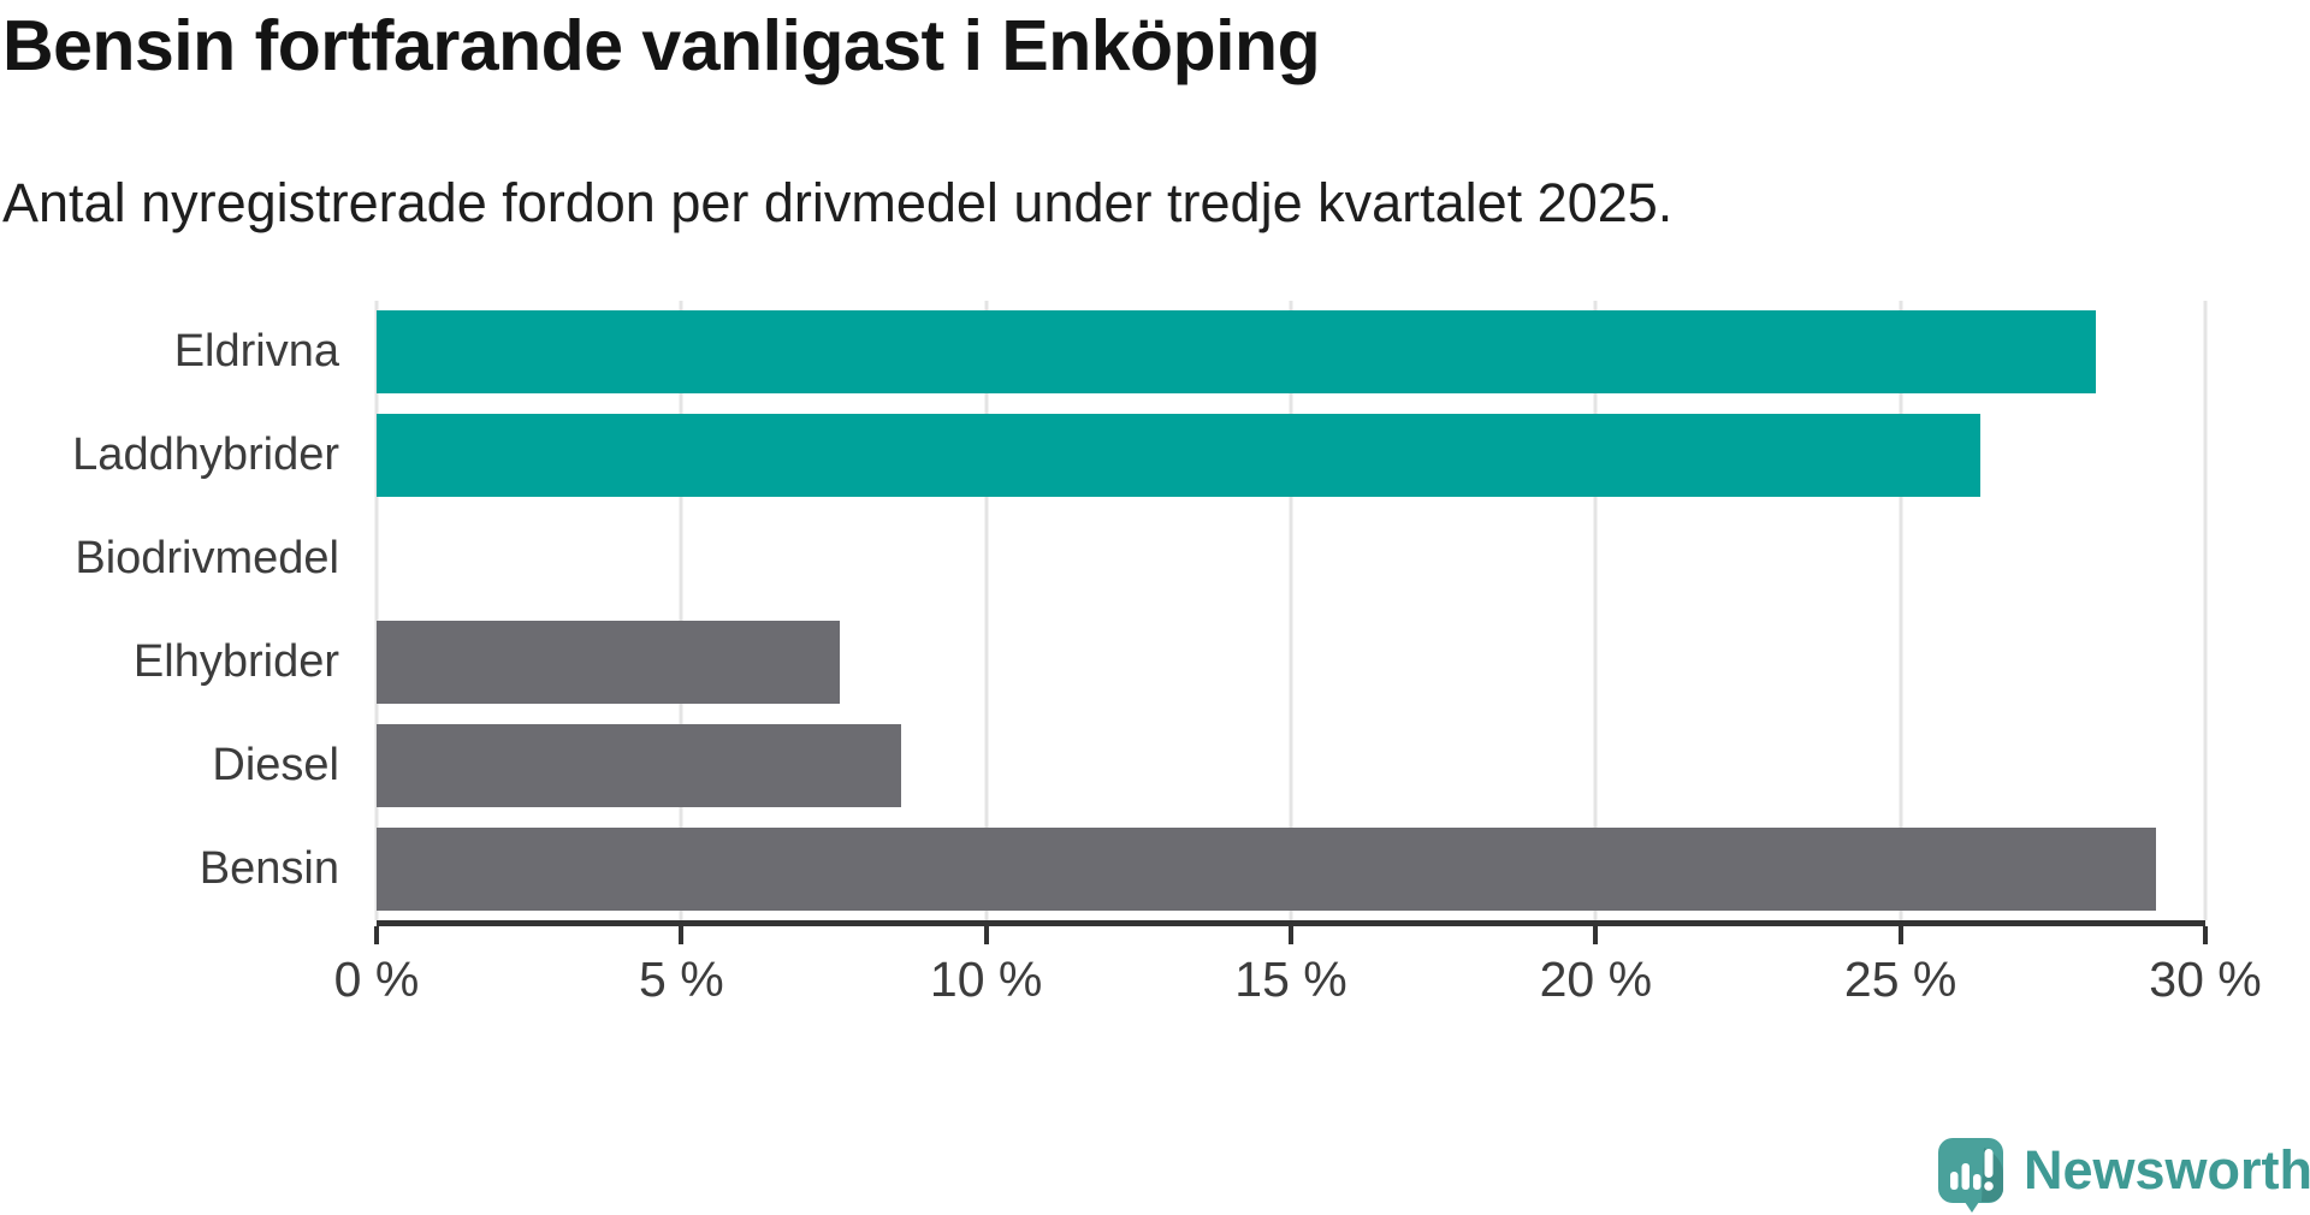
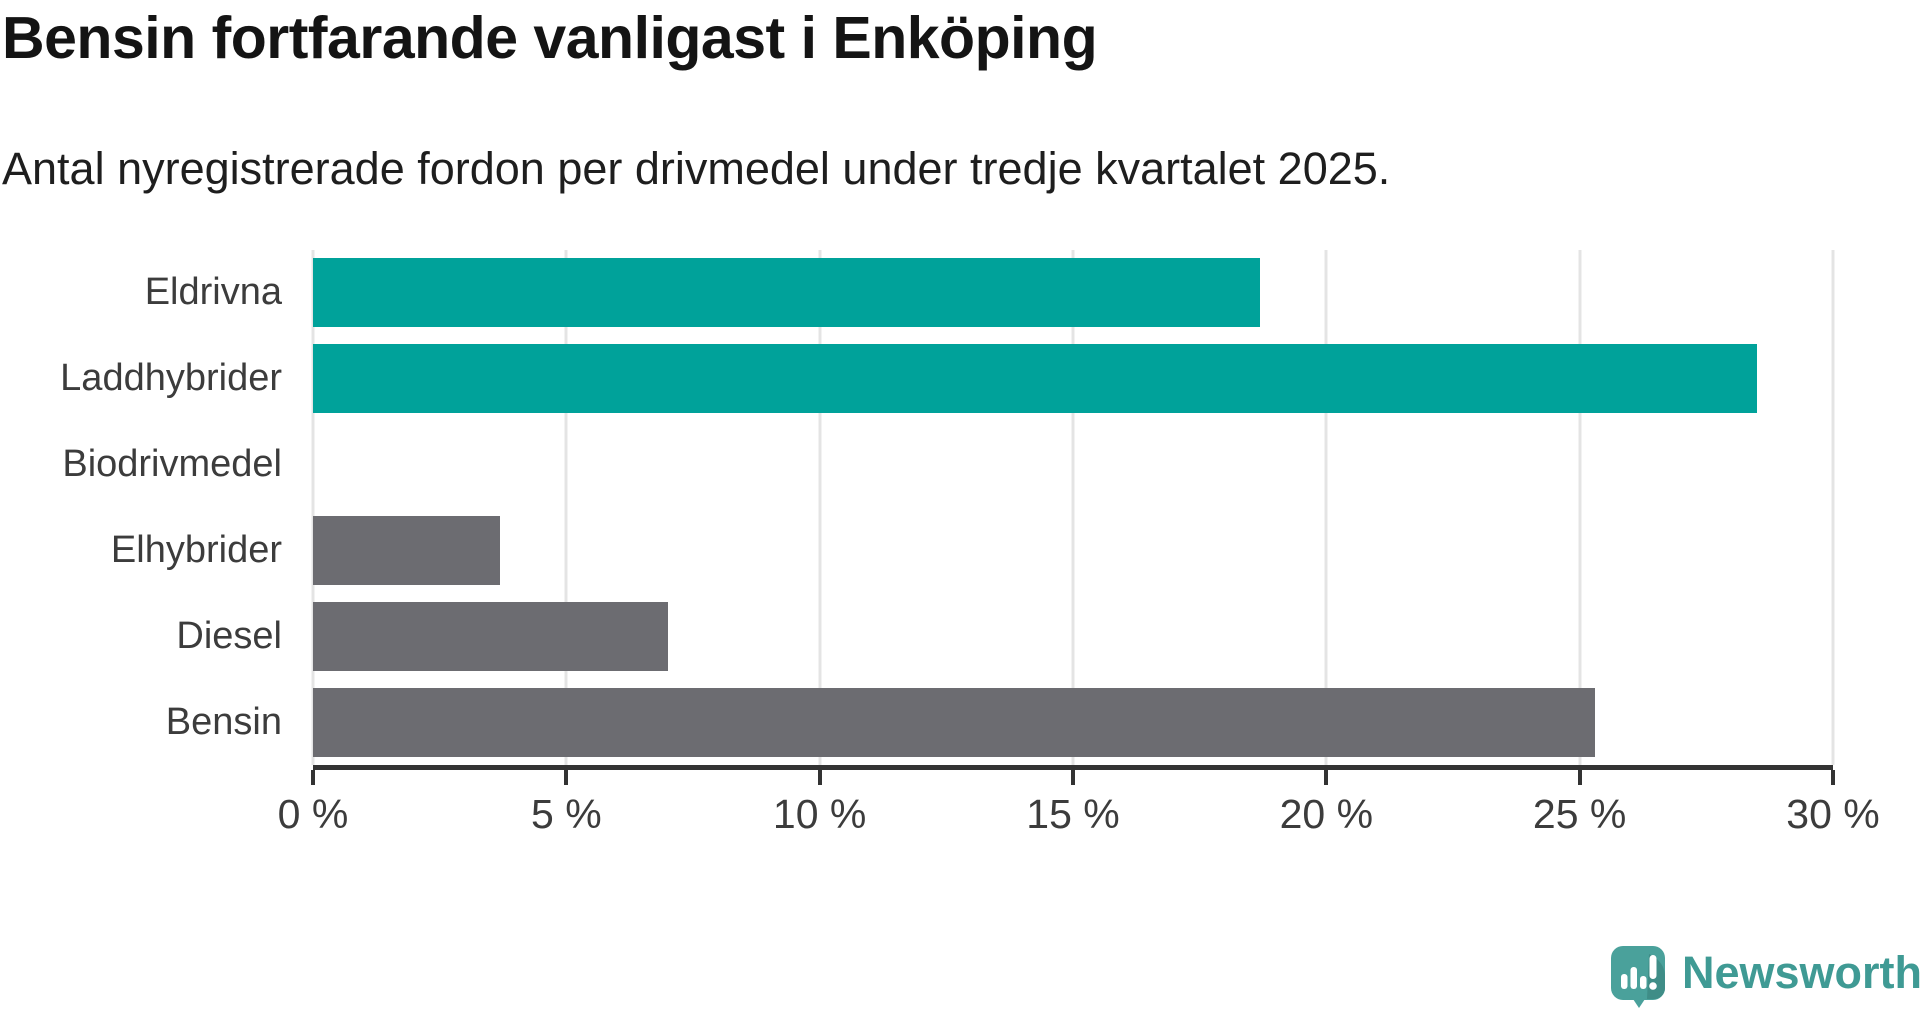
Eldrivna: 28.2% -> 18.7%
Laddhybrider: 26.3% -> 28.5%
Elhybrider: 7.6% -> 3.7%
Diesel: 8.6% -> 7.0%
Bensin: 29.2% -> 25.3%
